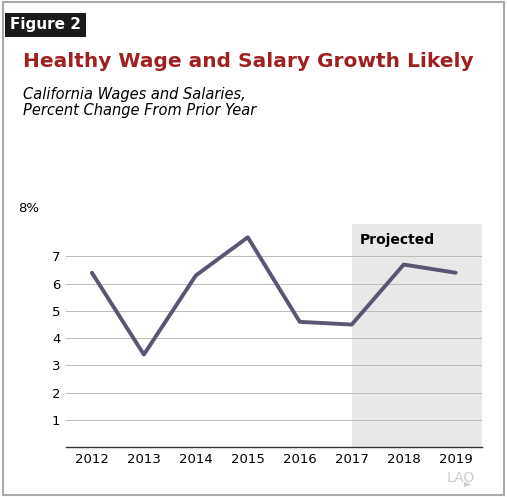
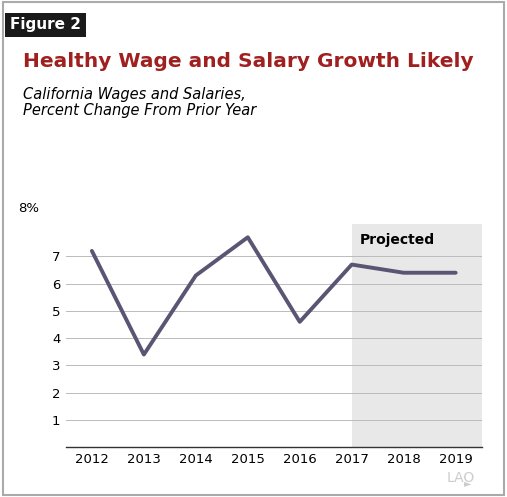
2012: 6.4 -> 7.2
2017: 4.5 -> 6.7
2018: 6.7 -> 6.4
